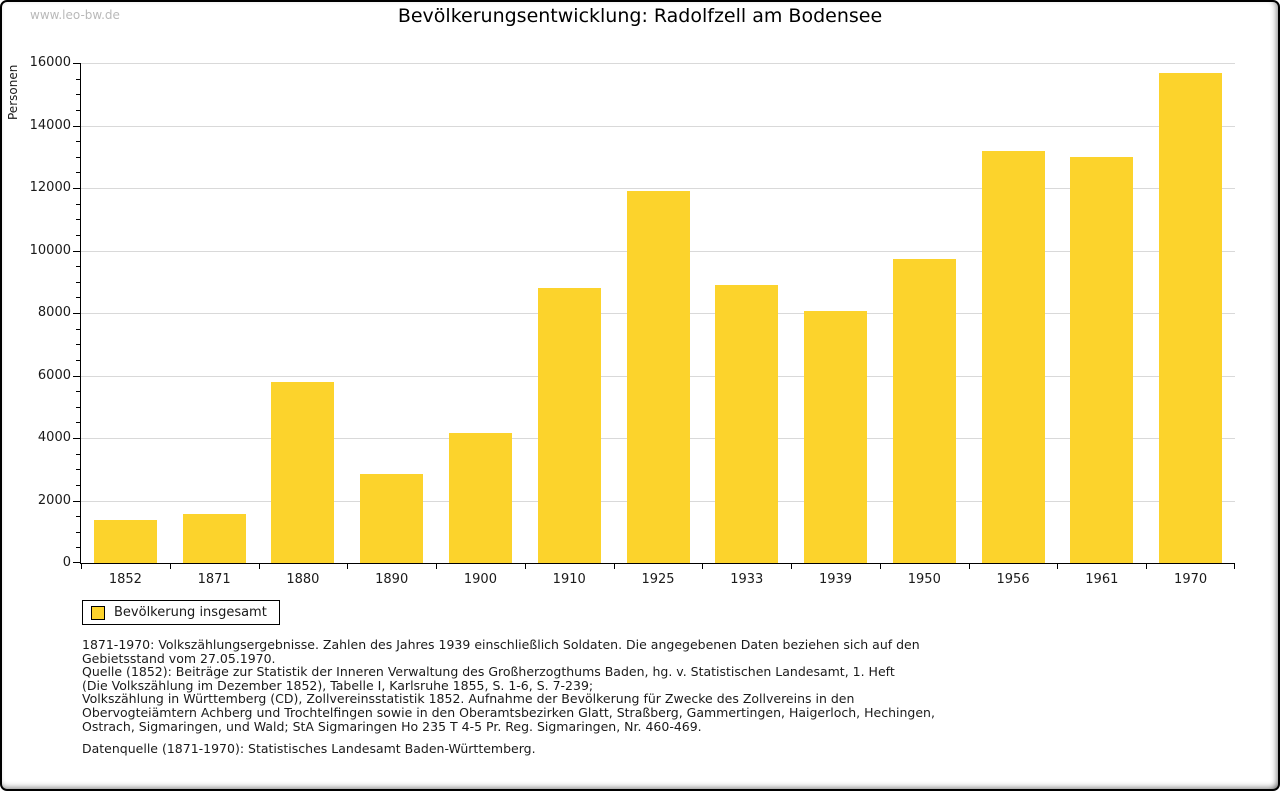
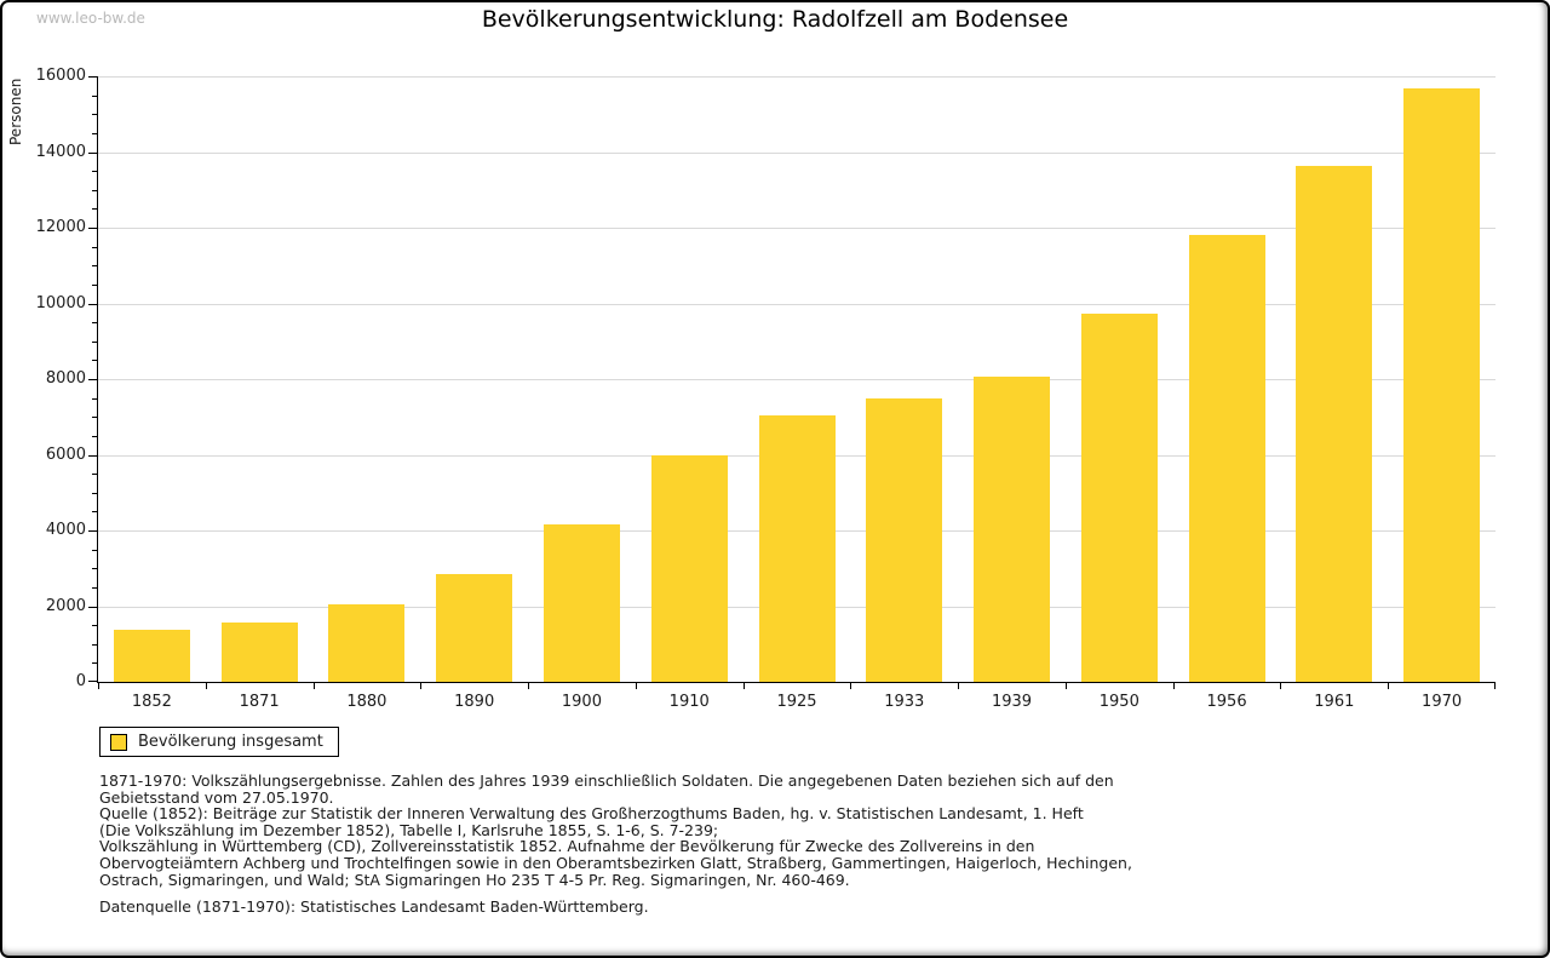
1880: 5800 -> 2000
1910: 8800 -> 6000
1925: 11900 -> 7000
1933: 8900 -> 7500
1956: 13200 -> 11800
1961: 13000 -> 13600
